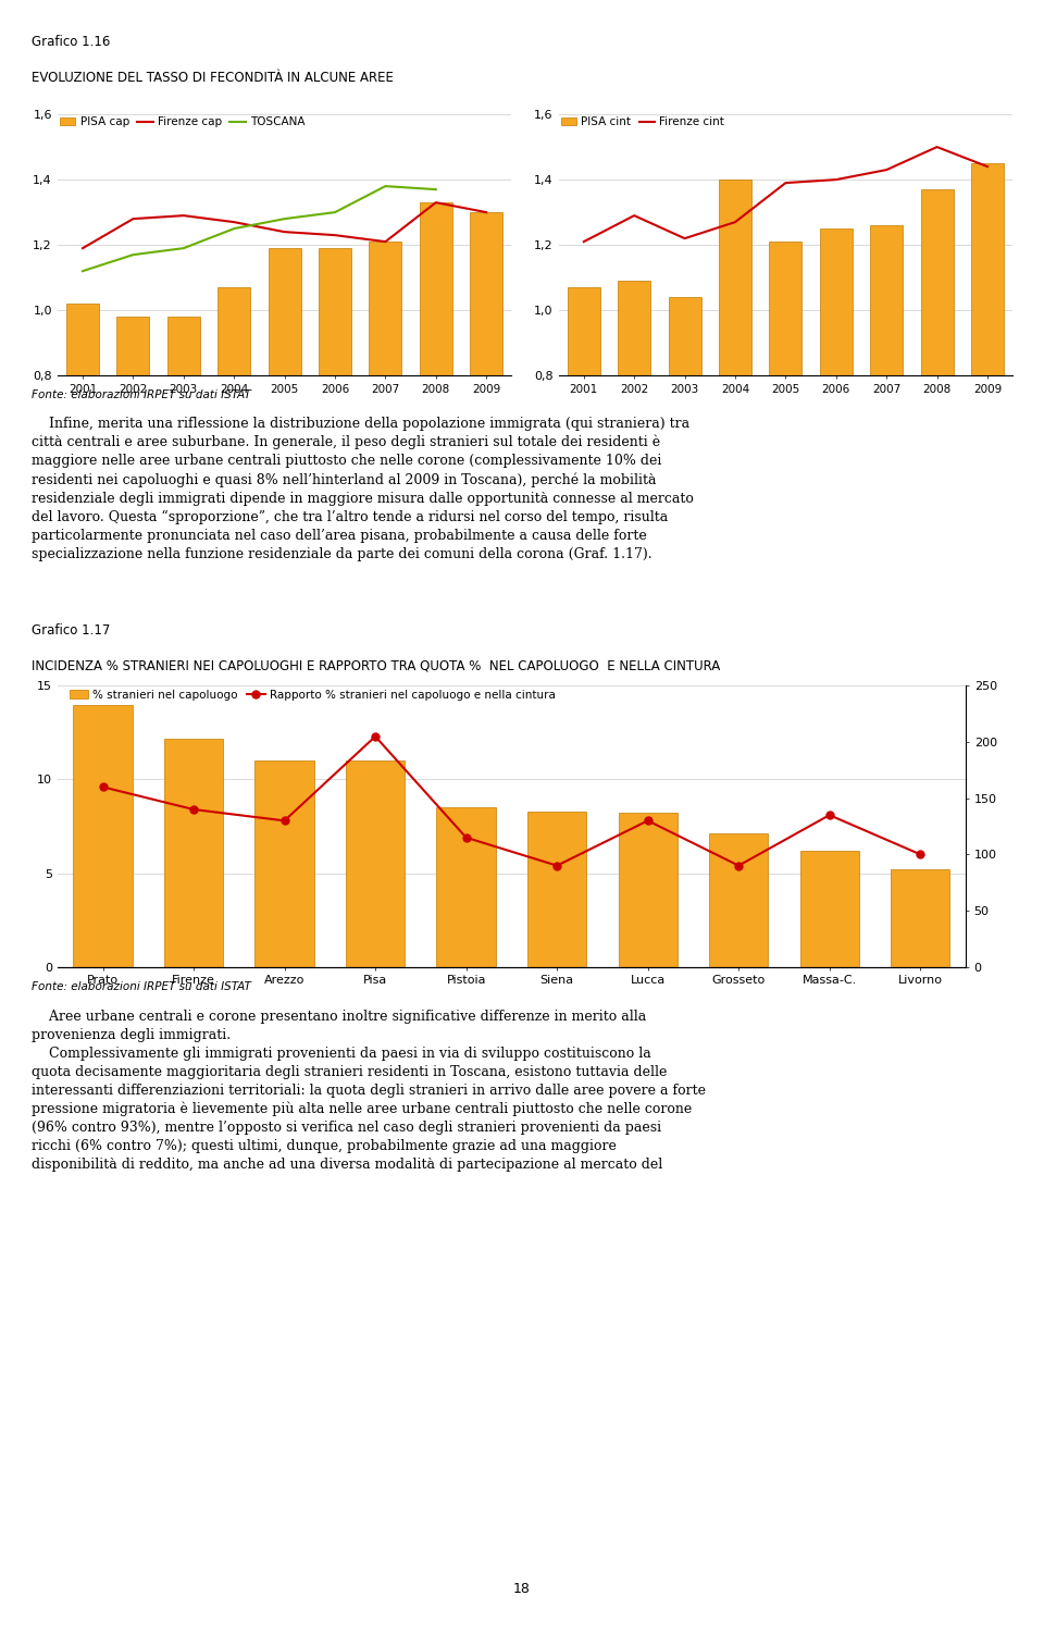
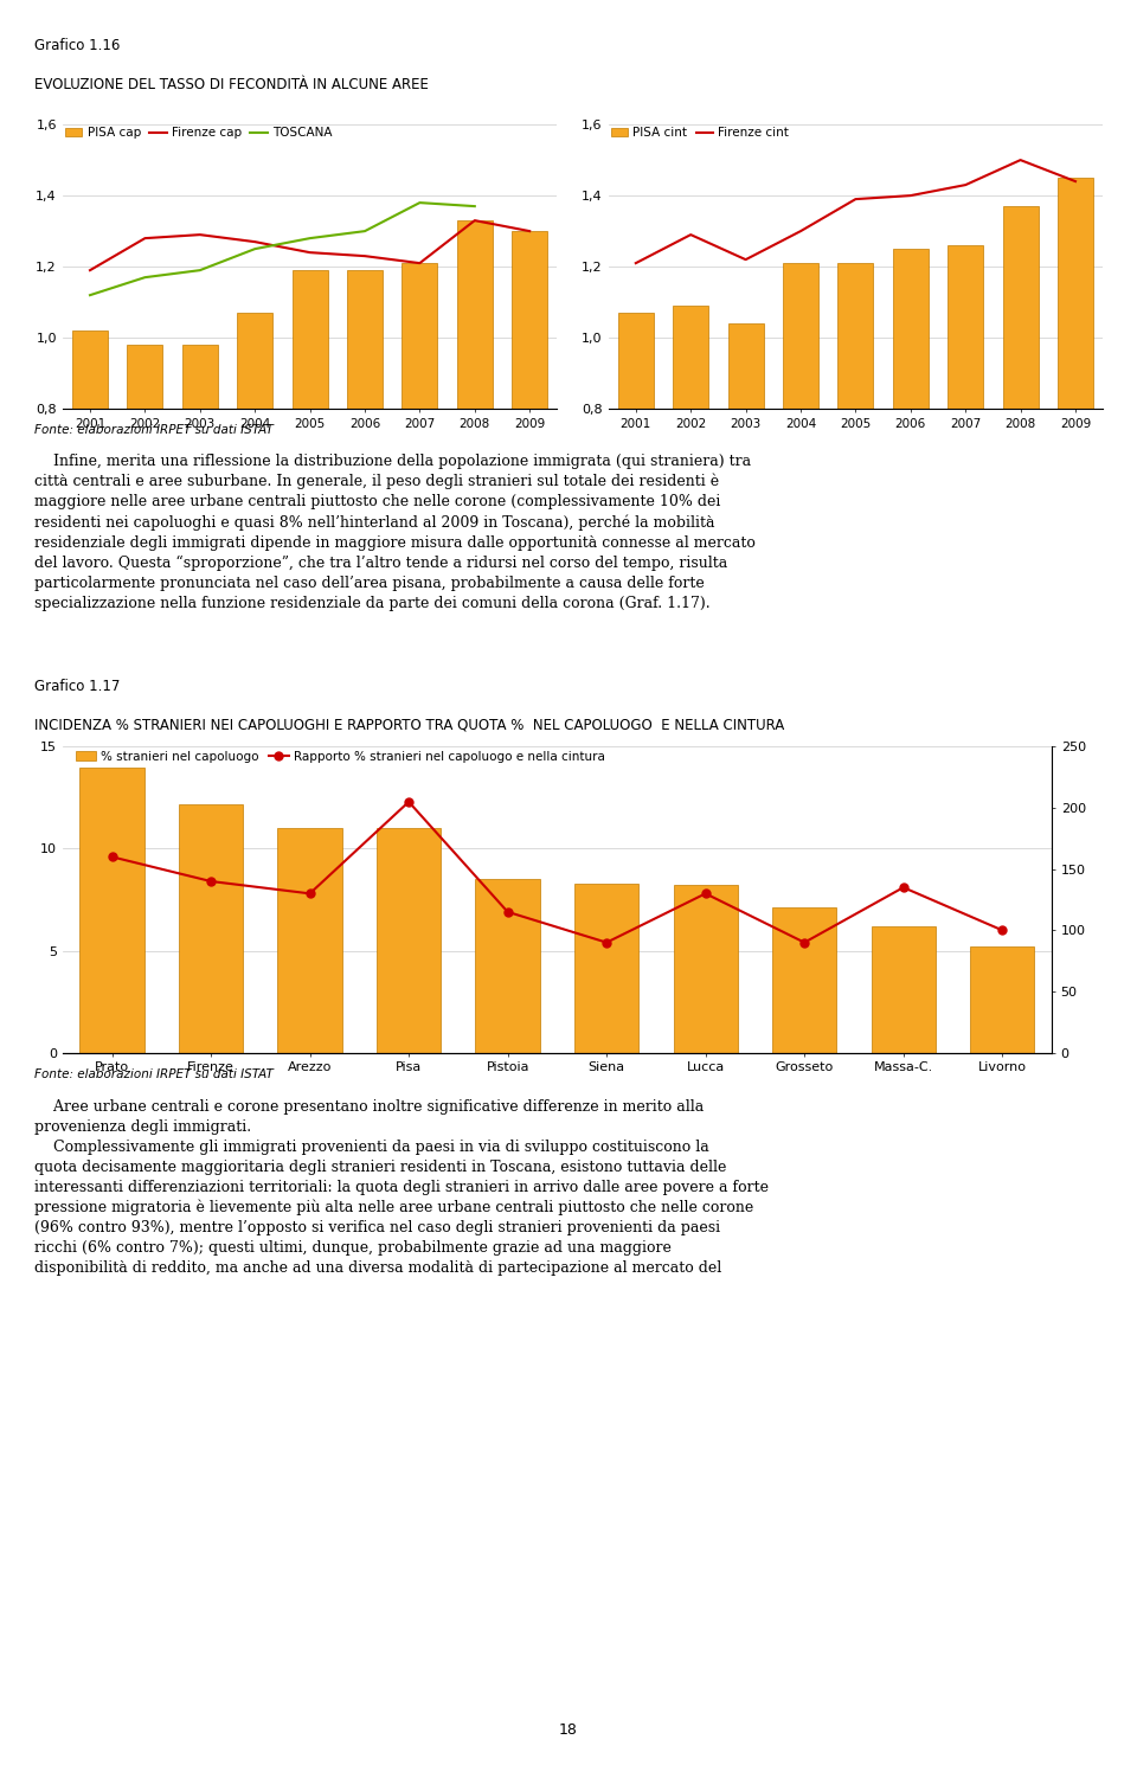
PISA cint/2004: 1,40 -> 1,21
Firenze cint/2004: 1,27 -> 1,30
